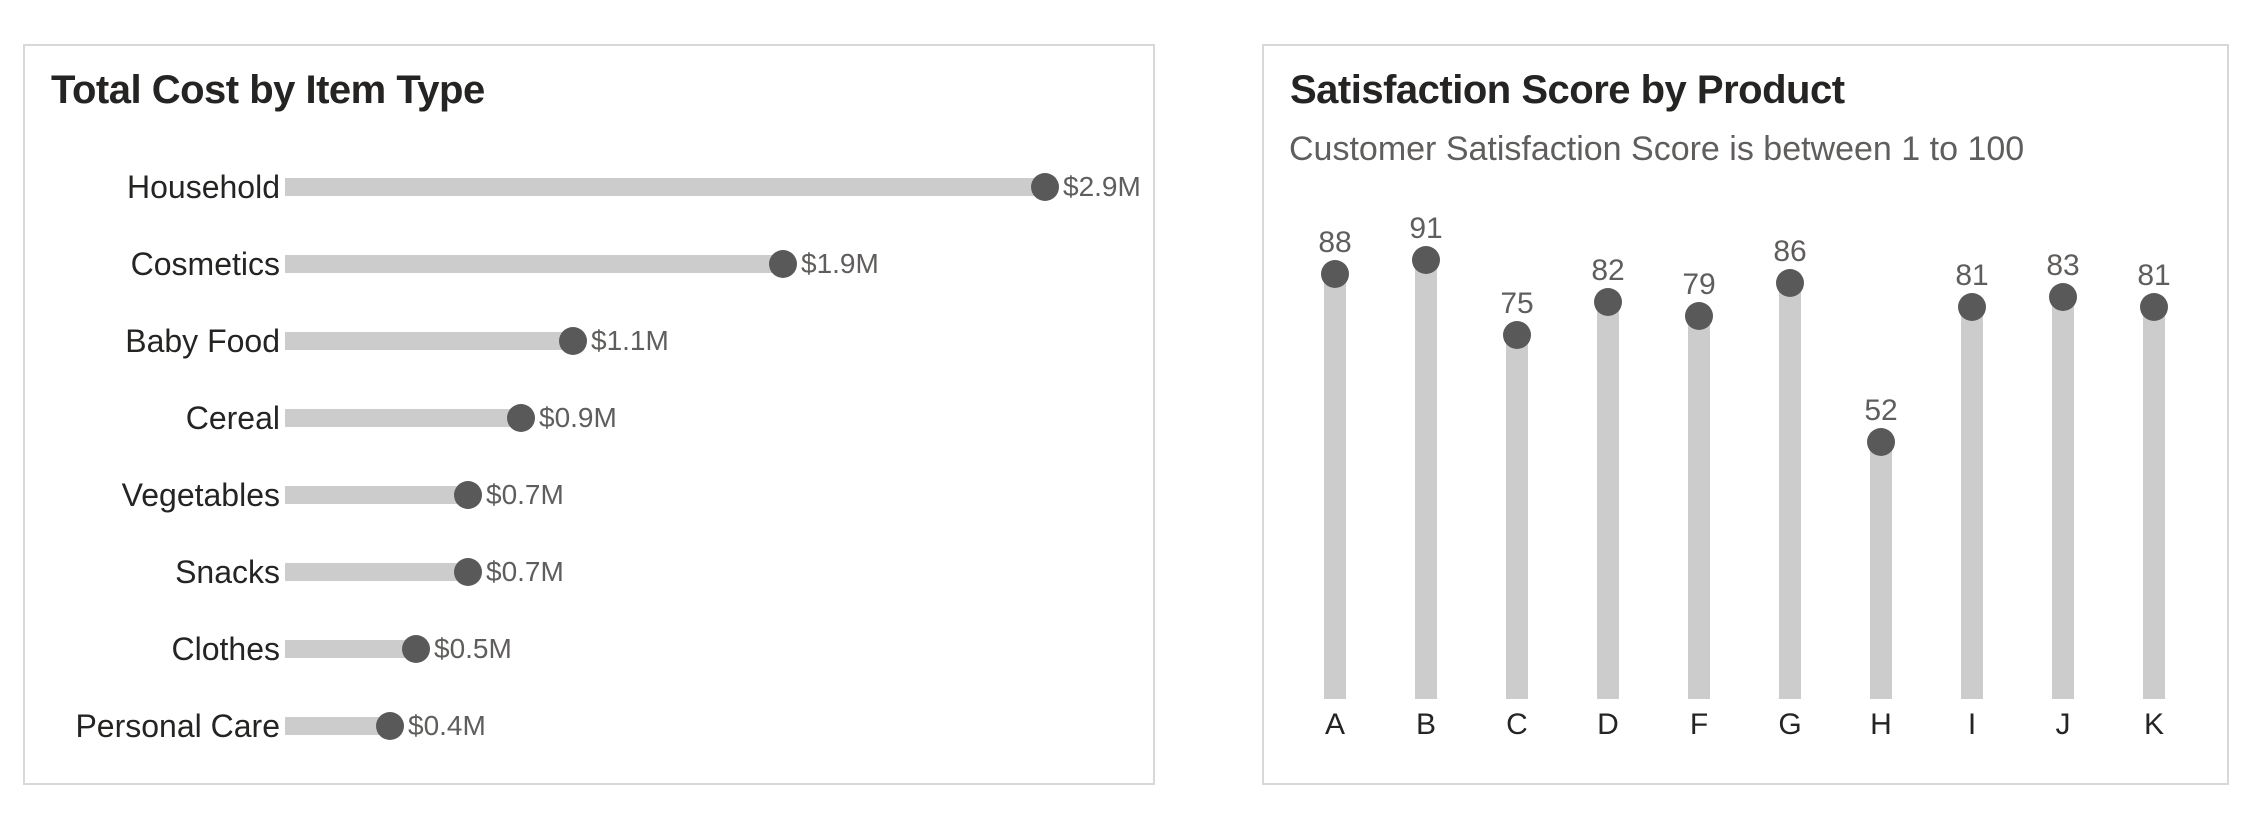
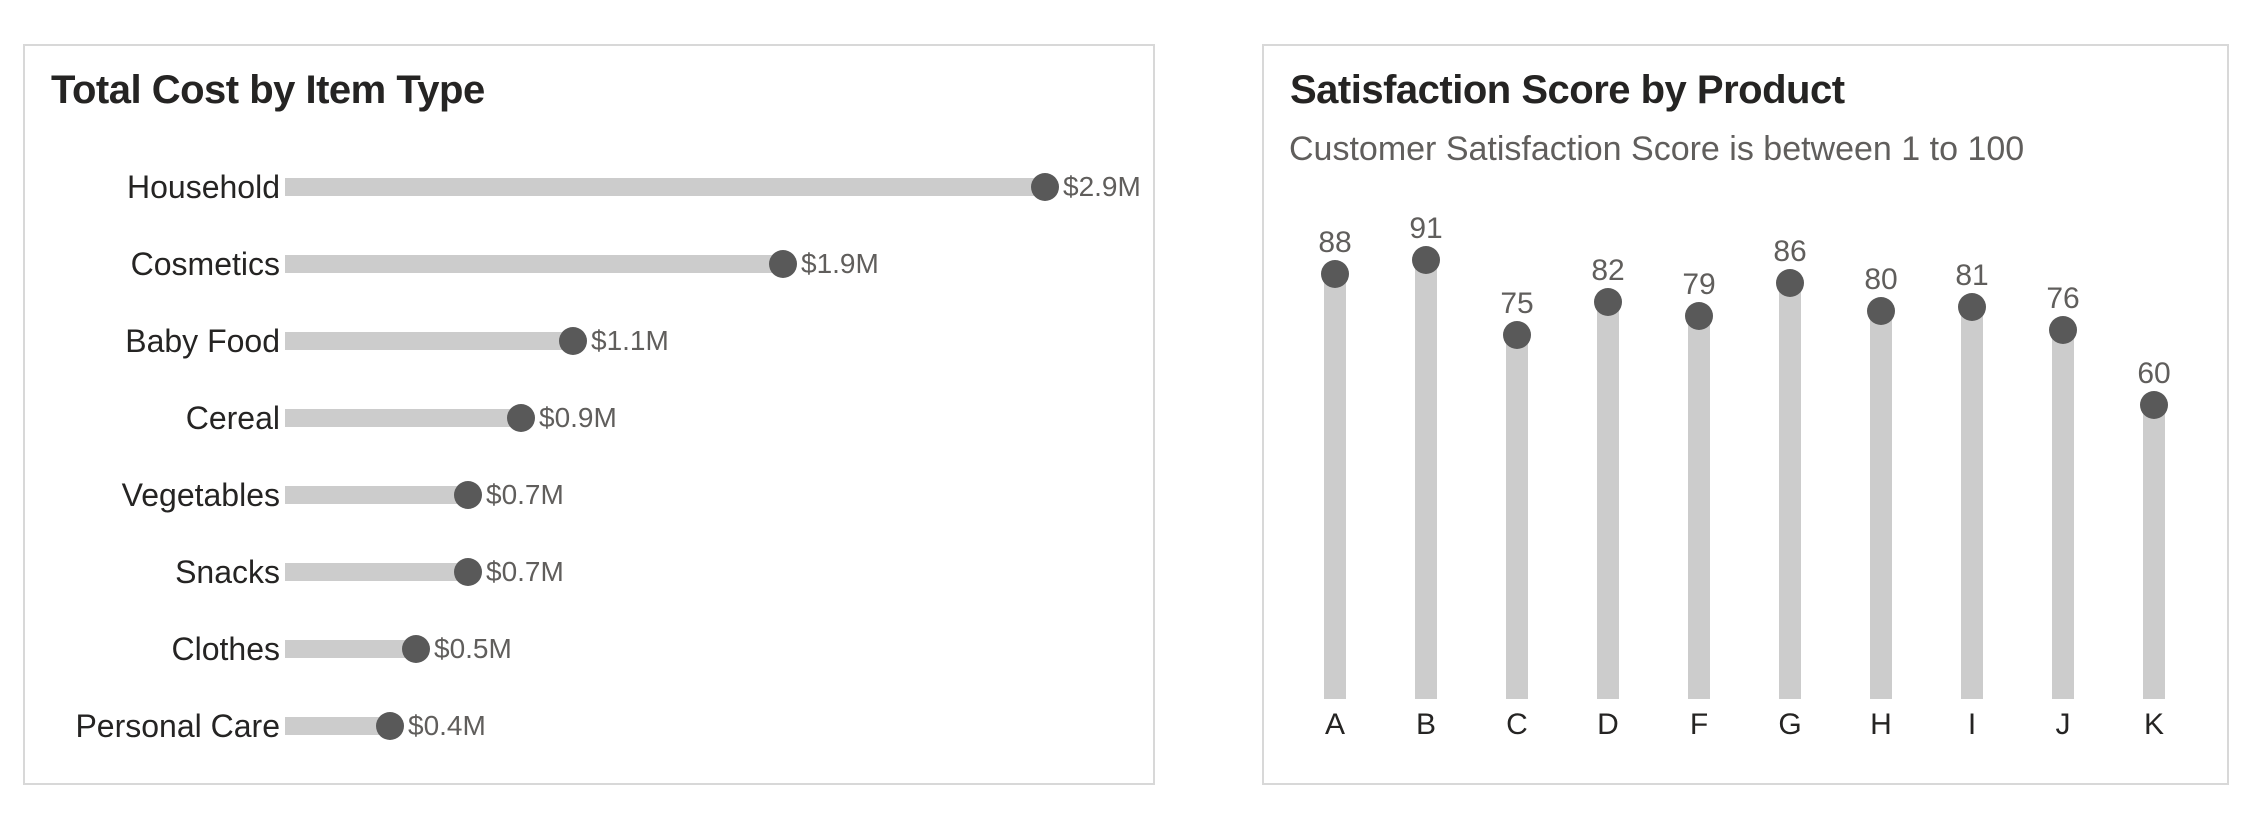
Satisfaction Score by Product/H: 52 -> 80
Satisfaction Score by Product/J: 83 -> 76
Satisfaction Score by Product/K: 81 -> 60
